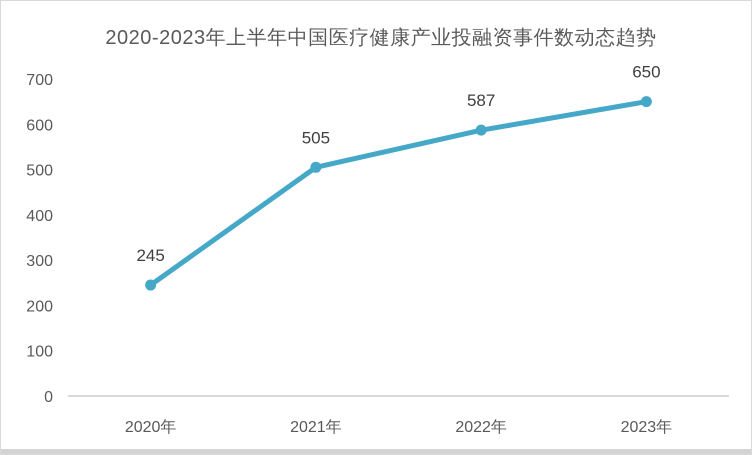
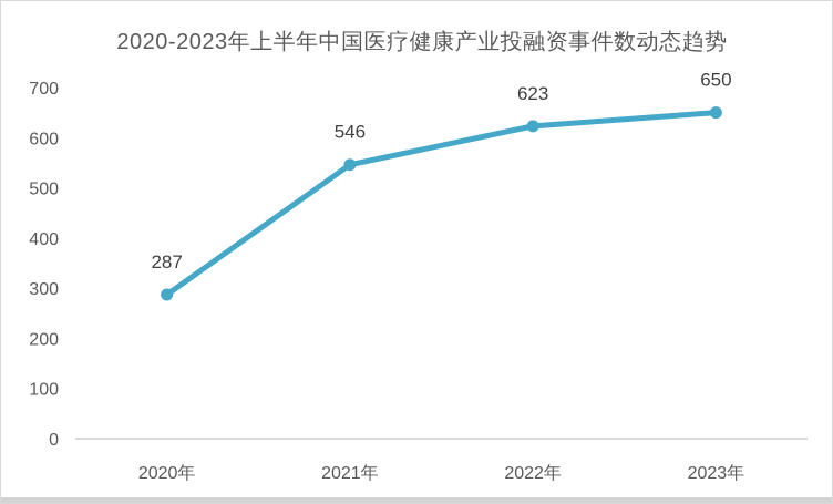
2020年: 245 -> 287
2021年: 505 -> 546
2022年: 587 -> 623
